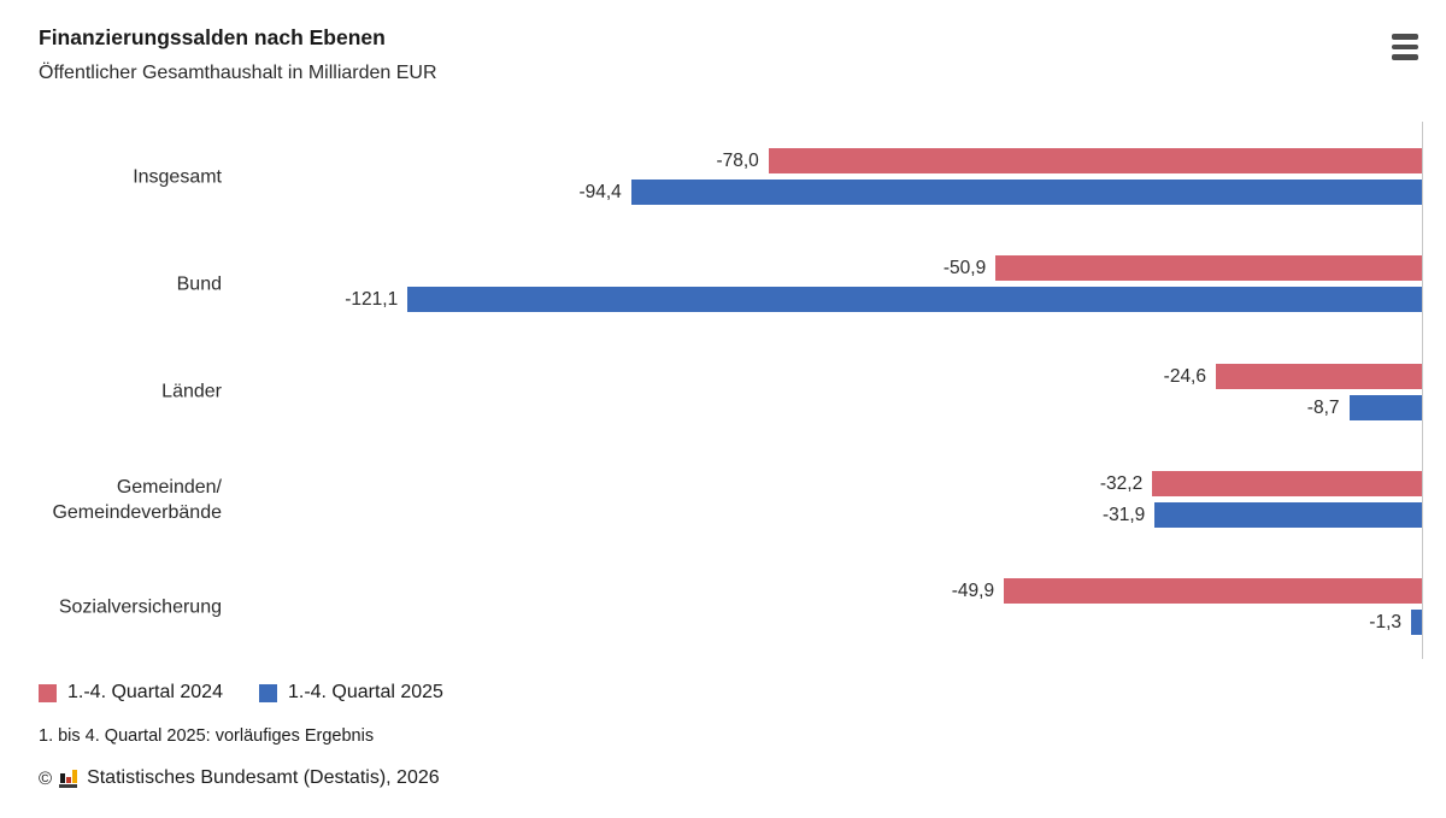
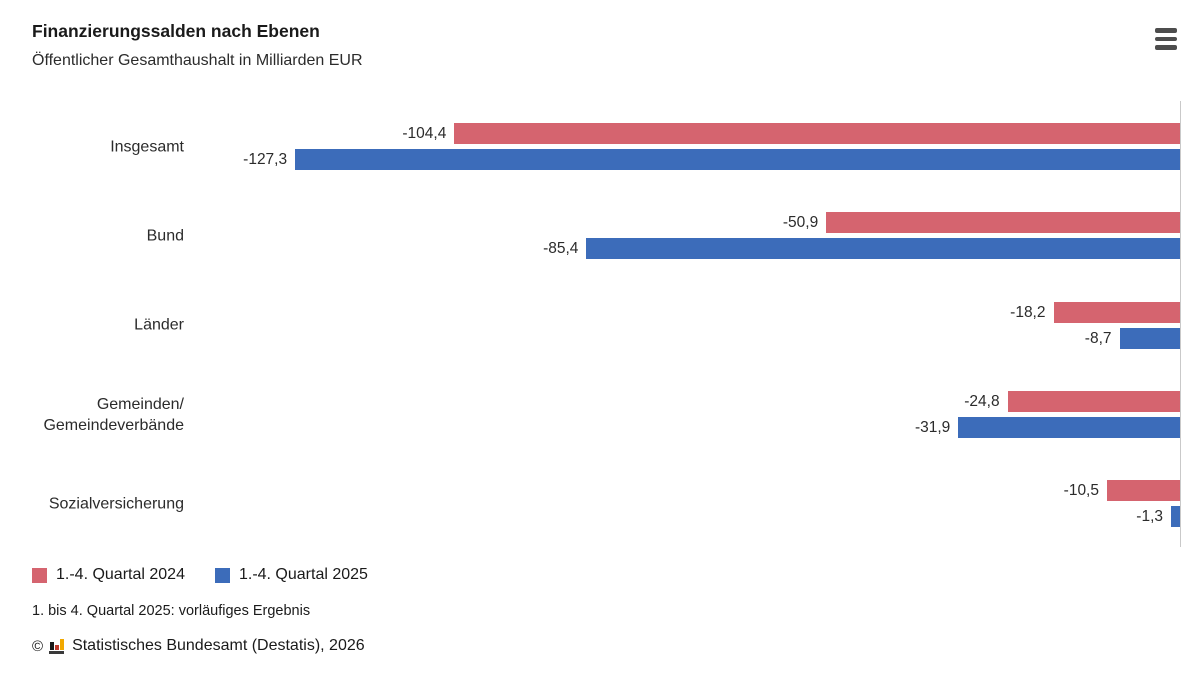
1.-4. Quartal 2024/Insgesamt: -78,0 -> -104,4
1.-4. Quartal 2025/Insgesamt: -94,4 -> -127,3
1.-4. Quartal 2025/Bund: -121,1 -> -85,4
1.-4. Quartal 2024/Länder: -24,6 -> -18,2
1.-4. Quartal 2024/Gemeinden/ Gemeindeverbände: -32,2 -> -24,8
1.-4. Quartal 2024/Sozialversicherung: -49,9 -> -10,5
